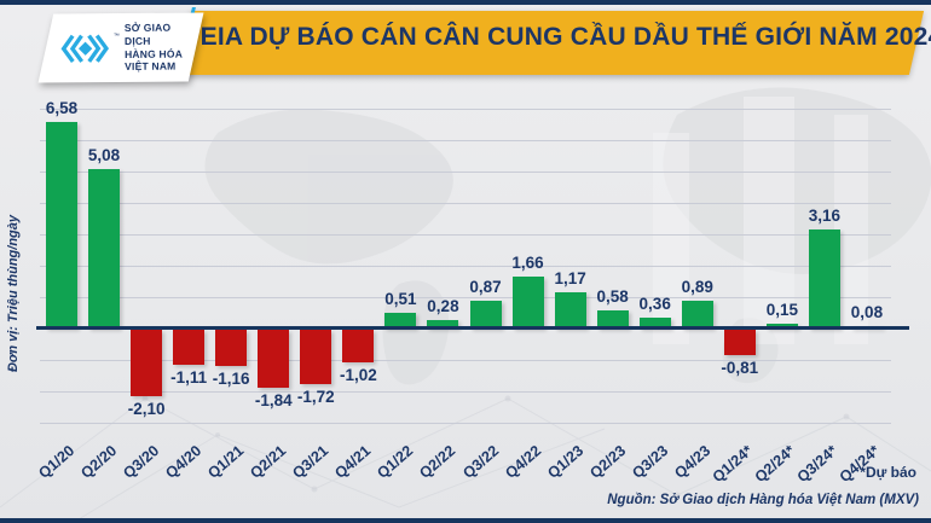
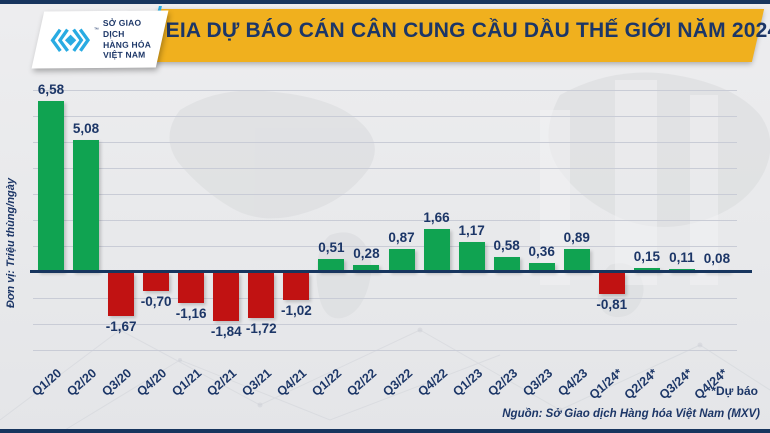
Q3/20: -2,10 -> -1,67
Q4/20: -1,11 -> -0,70
Q3/24*: 3,16 -> 0,11
